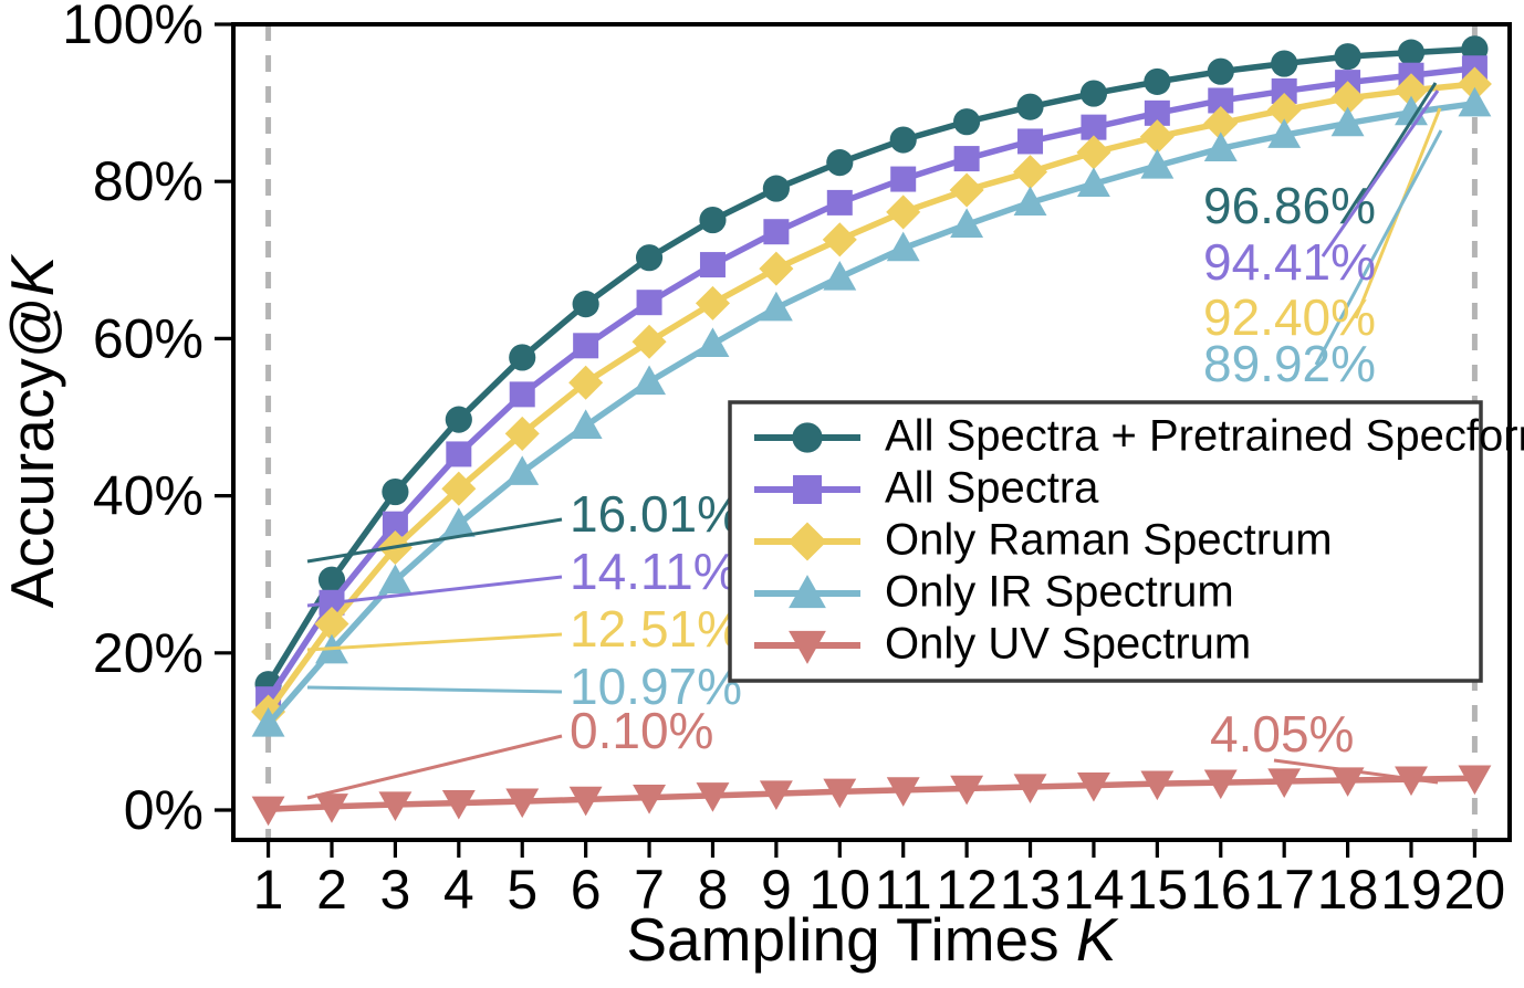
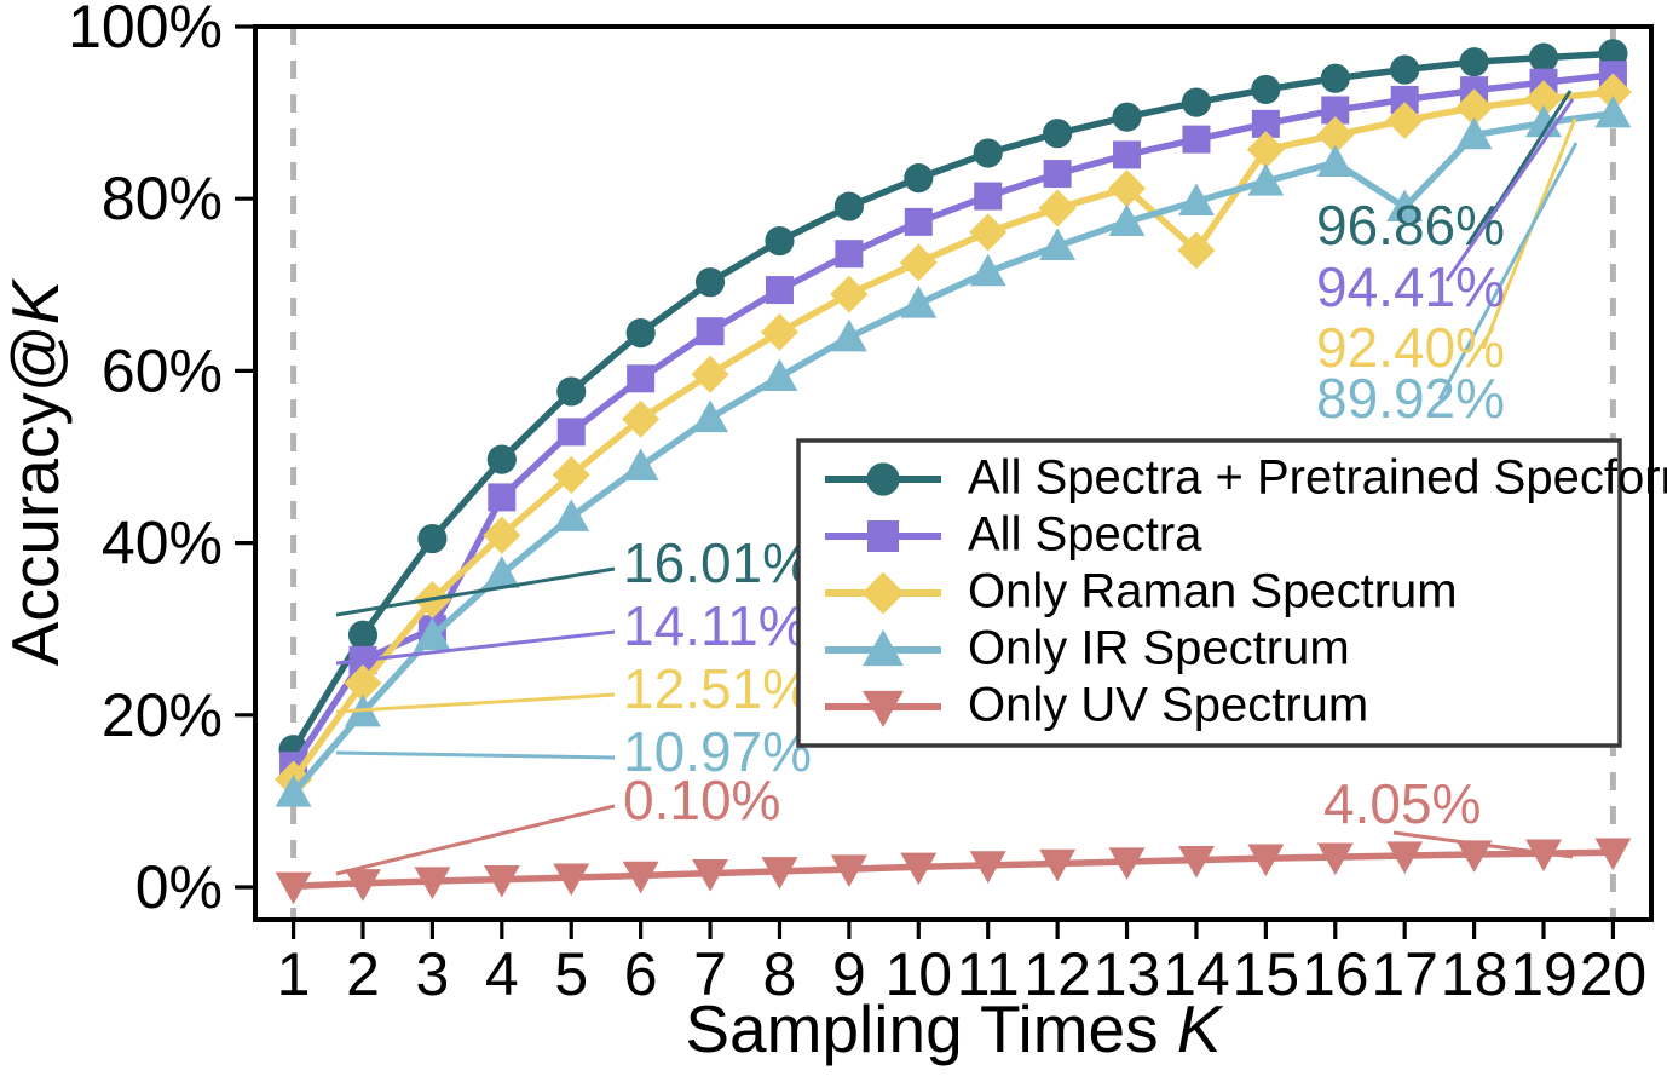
All Spectra/3: 36% -> 30%
Only Raman Spectrum/14: 84% -> 74%
Only IR Spectrum/17: 86% -> 79%
